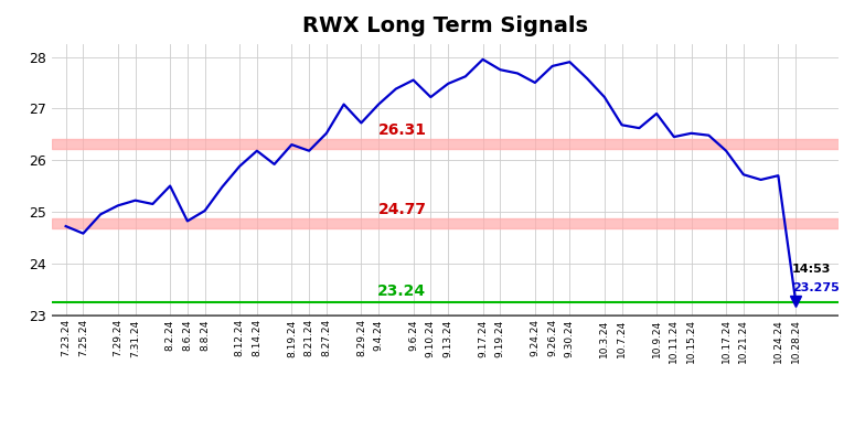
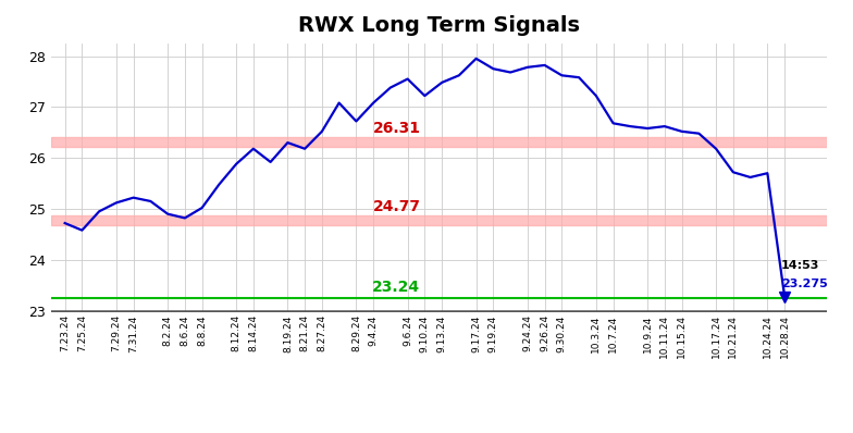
8.2.24: 25.50 -> 24.90
9.24.24: 27.50 -> 27.78
9.30.24: 27.90 -> 27.62
10.9.24: 26.90 -> 26.58
10.11.24: 26.45 -> 26.62
